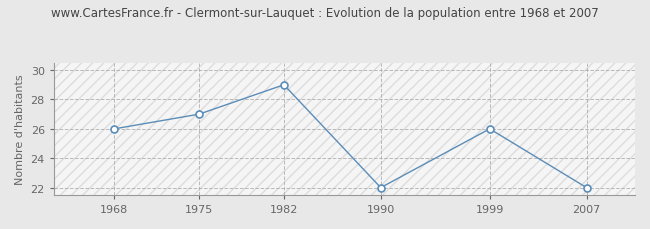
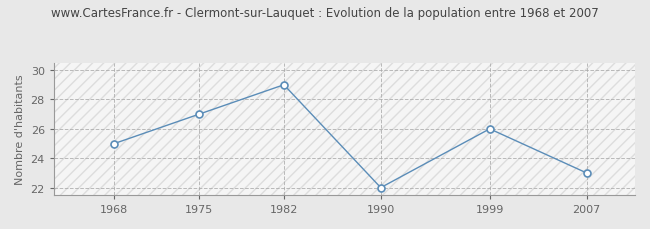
1968: 26 -> 25
2007: 22 -> 23
